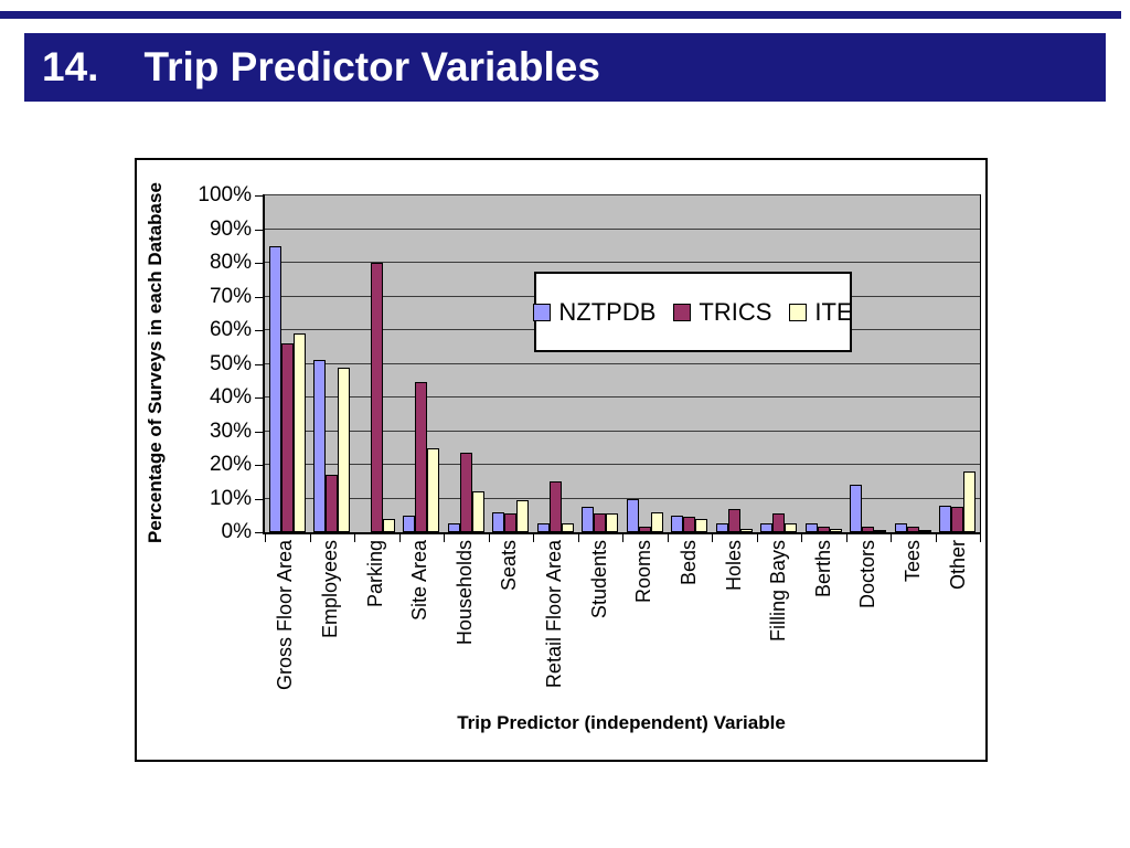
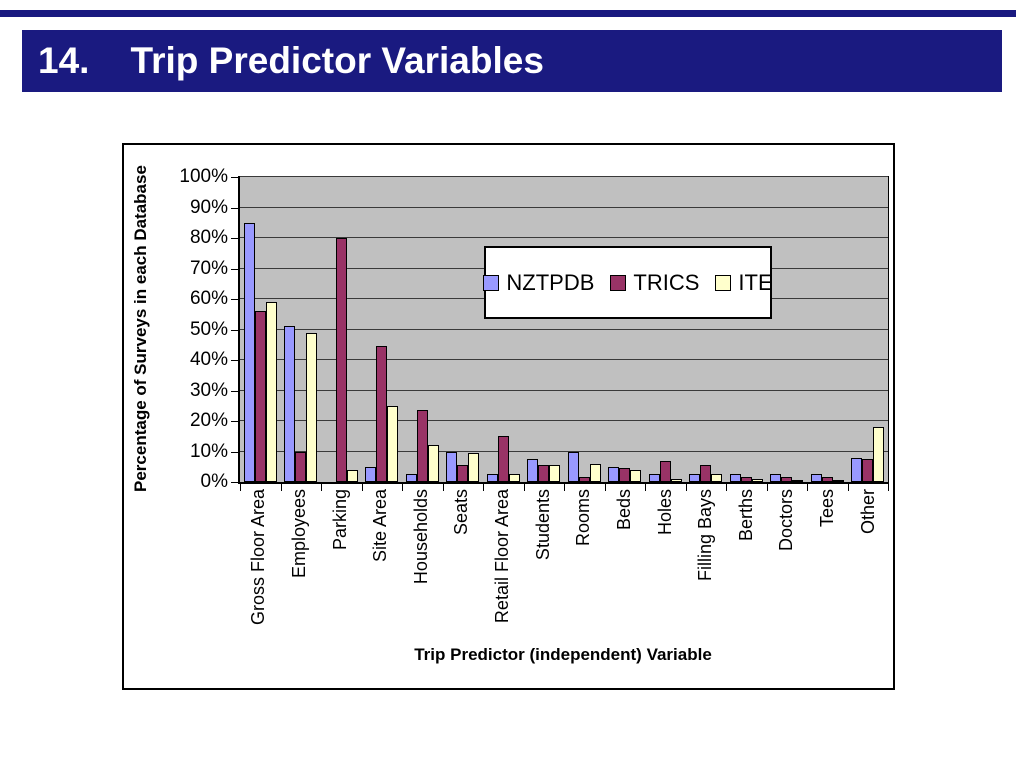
TRICS/Employees: 17% -> 10%
NZTPDB/Seats: 6% -> 10%
NZTPDB/Doctors: 14% -> 2%
